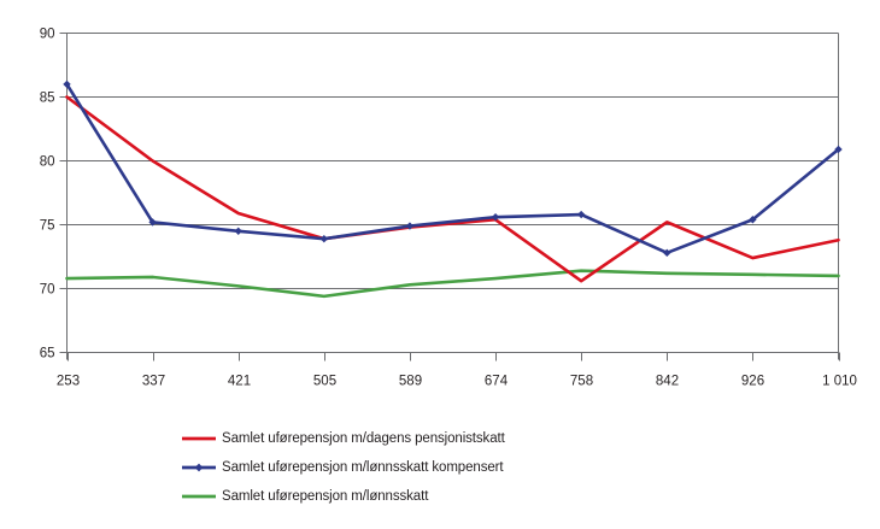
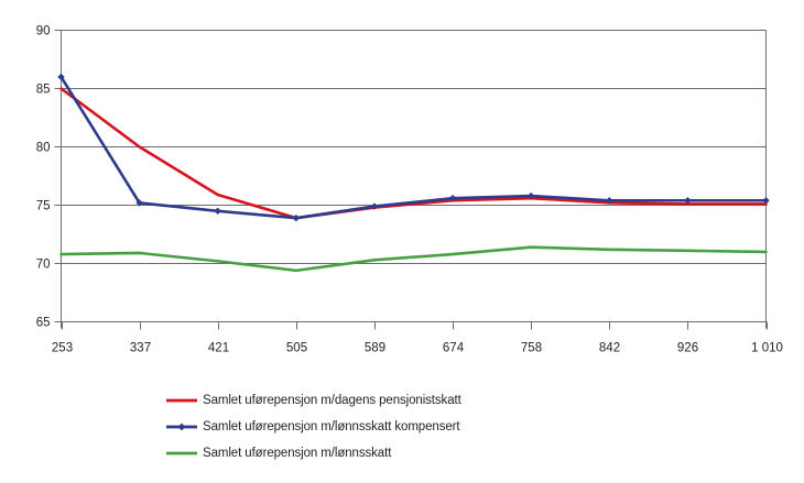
Samlet uførepensjon m/dagens pensjonistskatt/758: 70.6 -> 75.6
Samlet uførepensjon m/lønnsskatt kompensert/842: 72.8 -> 75.4
Samlet uførepensjon m/dagens pensjonistskatt/926: 72.4 -> 75.1
Samlet uførepensjon m/dagens pensjonistskatt/1 010: 73.8 -> 75.1
Samlet uførepensjon m/lønnsskatt kompensert/1 010: 80.9 -> 75.4
